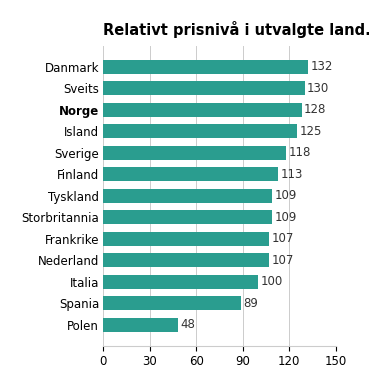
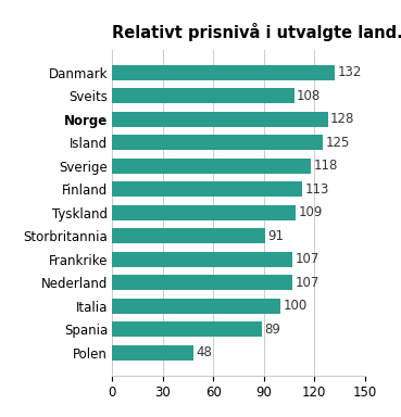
Sveits: 130 -> 108
Storbritannia: 109 -> 91
